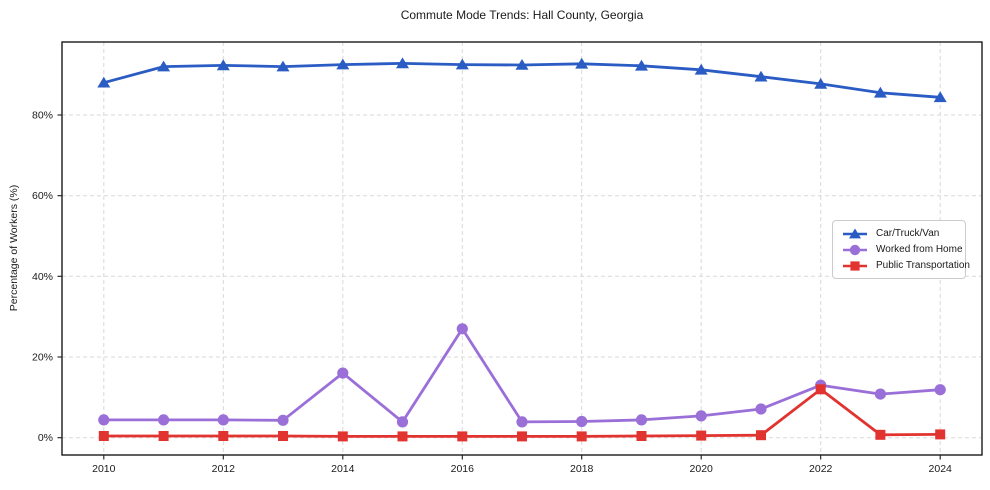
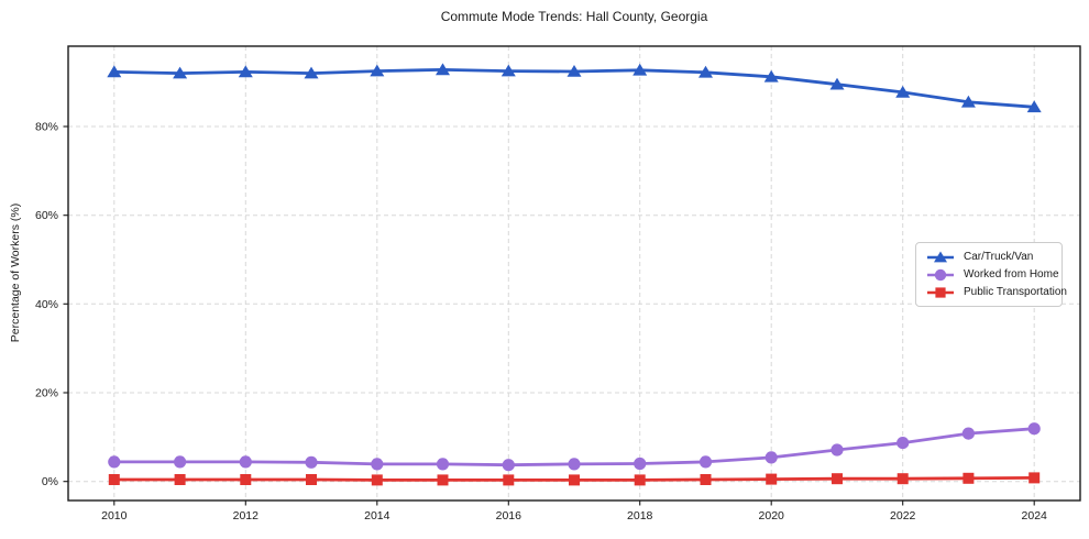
Car/Truck/Van/2010: 88% -> 92%
Worked from Home/2014: 16% -> 4%
Worked from Home/2016: 27% -> 4%
Worked from Home/2022: 13% -> 9%
Public Transportation/2022: 12% -> 1%
